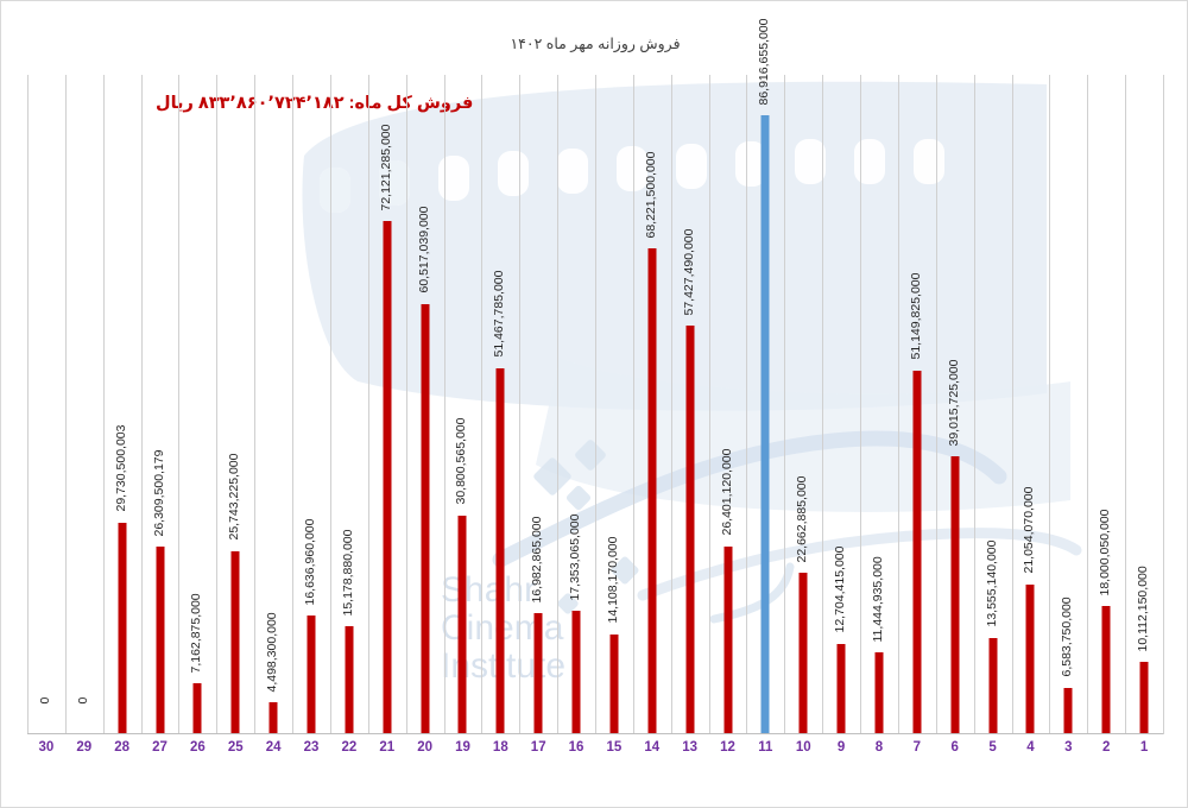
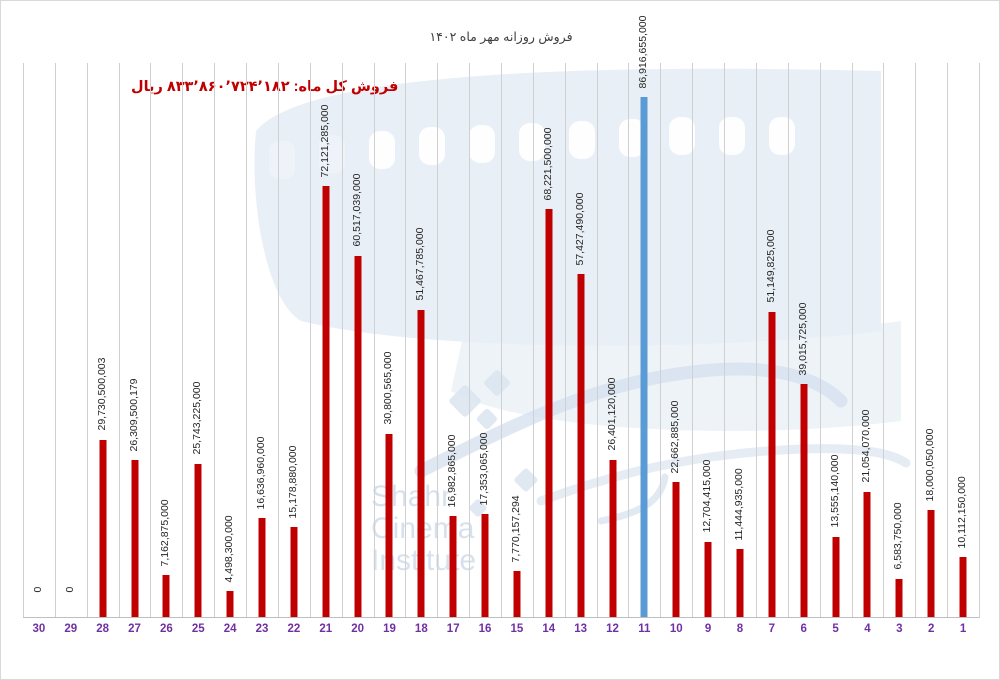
15: 14,108,170,000 -> 7,770,157,294
